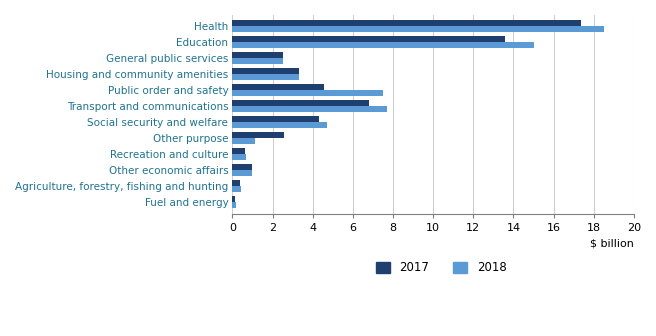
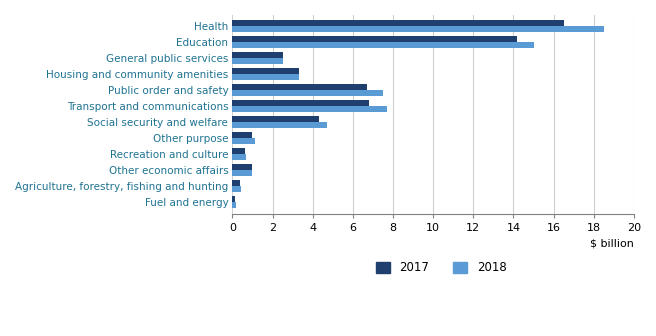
2017/Health: 17.35 -> 16.50
2017/Education: 13.60 -> 14.20
2017/Public order and safety: 4.55 -> 6.70
2017/Other purpose: 2.55 -> 1.00
